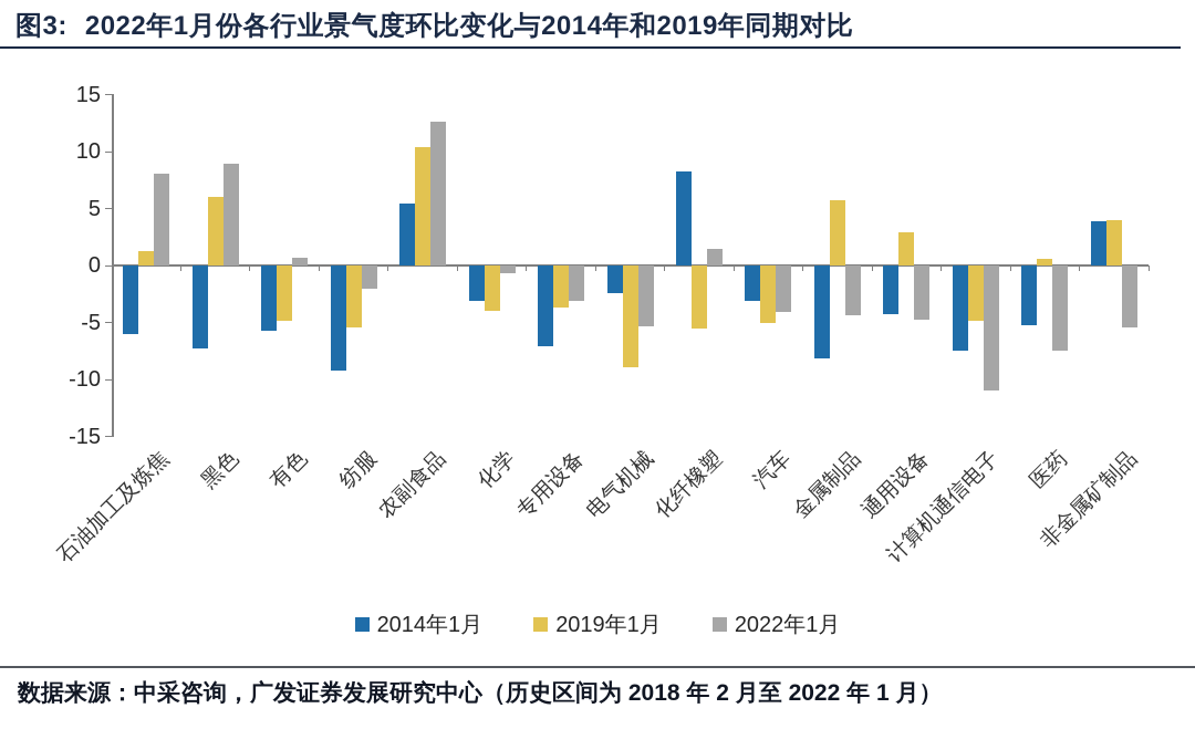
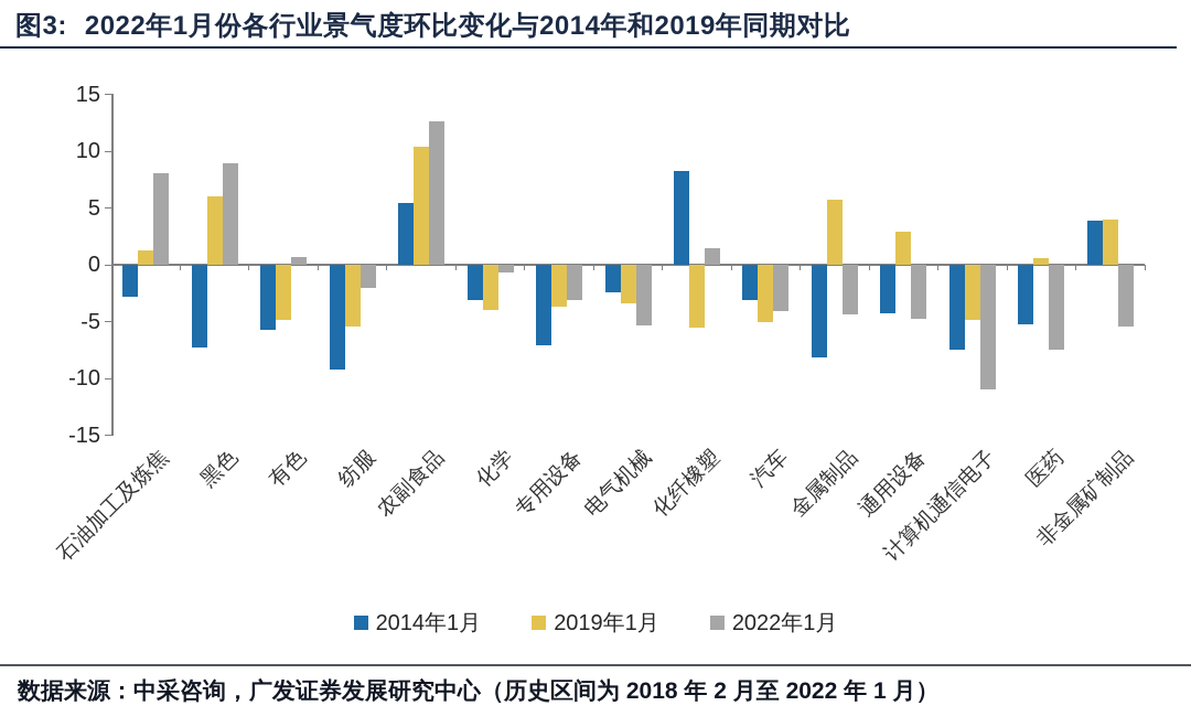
2014年1月/石油加工及炼焦: -6.0 -> -2.8
2019年1月/电气机械: -8.9 -> -3.4
